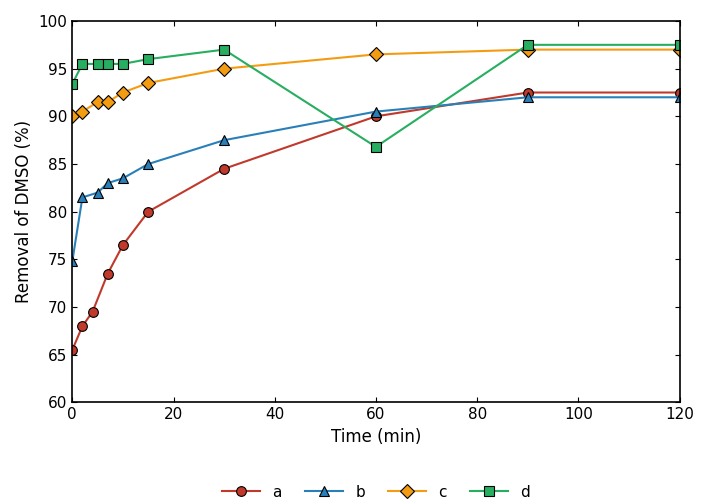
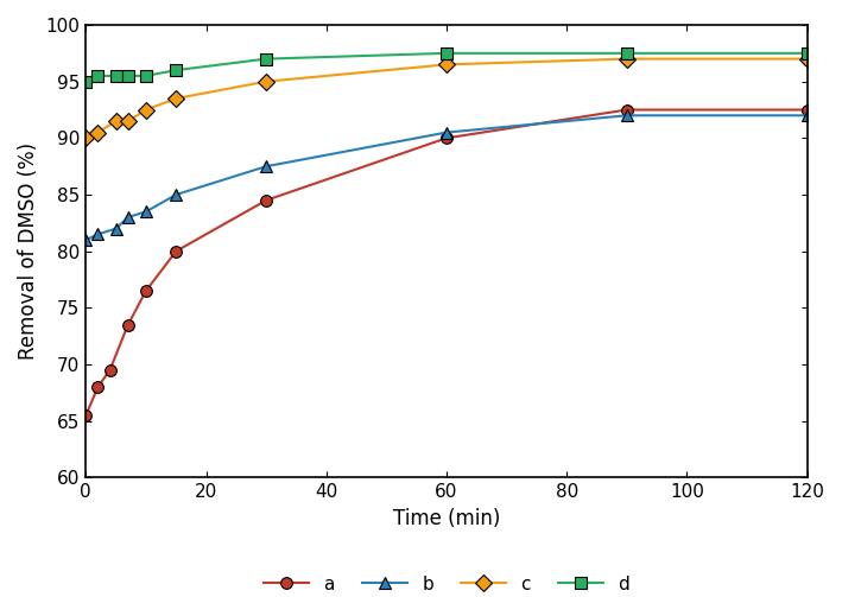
b/0: 74.8 -> 81.0
d/0: 93.4 -> 95.0
d/60: 86.8 -> 97.5
